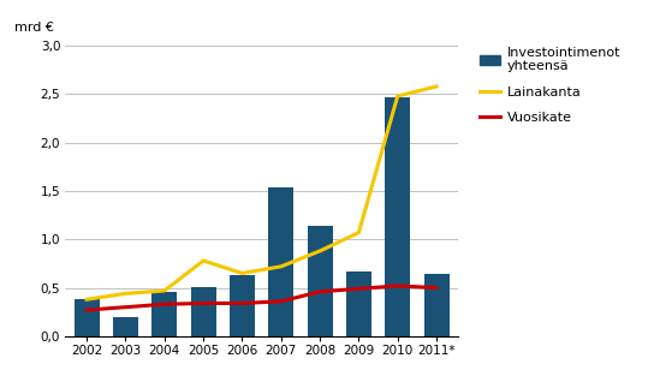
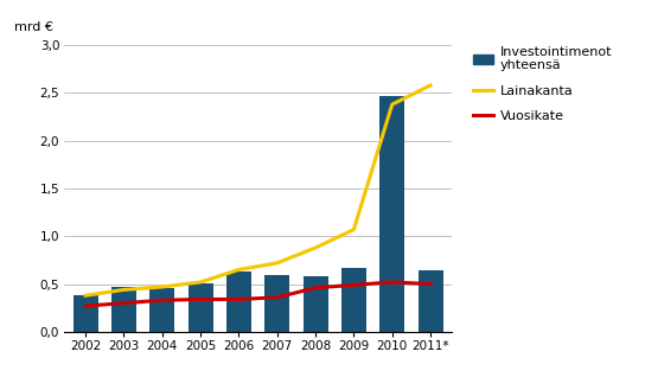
Investointimenot yhteensä/2003: 0,20 -> 0,47
Lainakanta/2005: 0,78 -> 0,52
Investointimenot yhteensä/2007: 1,54 -> 0,59
Investointimenot yhteensä/2008: 1,14 -> 0,58
Lainakanta/2010: 2,48 -> 2,38
